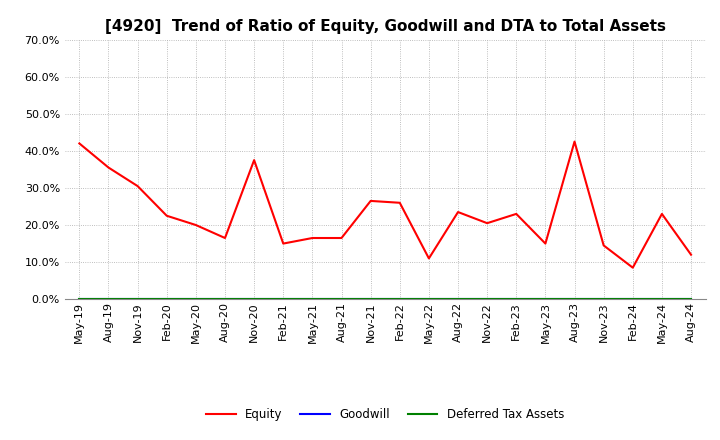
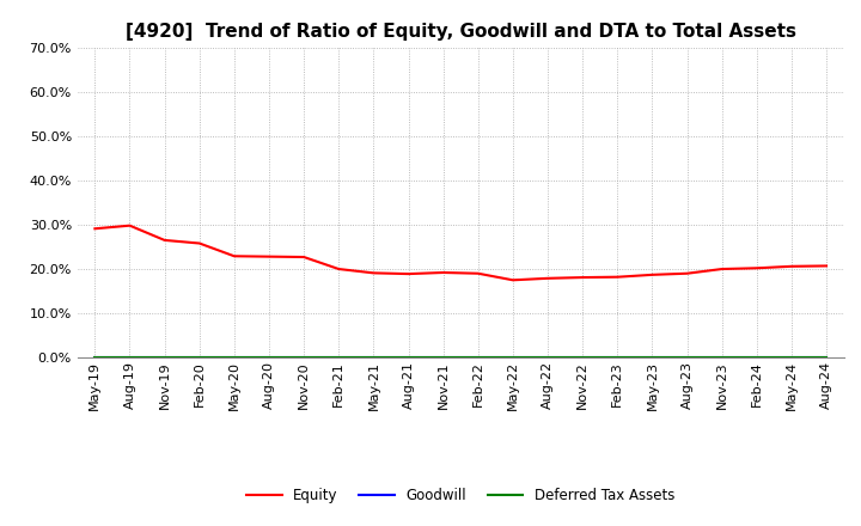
Equity/May-19: 42.0% -> 29.1%
Equity/Aug-19: 35.5% -> 29.8%
Equity/Nov-19: 30.5% -> 26.5%
Equity/Feb-20: 22.5% -> 25.8%
Equity/May-20: 20.0% -> 22.9%
Equity/Aug-20: 16.5% -> 22.8%
Equity/Nov-20: 37.5% -> 22.7%
Equity/Feb-21: 15.0% -> 20.0%
Equity/May-21: 16.5% -> 19.1%
Equity/Aug-21: 16.5% -> 18.9%
Equity/Nov-21: 26.5% -> 19.2%
Equity/Feb-22: 26.0% -> 19.0%
Equity/May-22: 11.0% -> 17.5%
Equity/Aug-22: 23.5% -> 17.9%
Equity/Nov-22: 20.5% -> 18.1%
Equity/Feb-23: 23.0% -> 18.2%
Equity/May-23: 15.0% -> 18.7%
Equity/Aug-23: 42.5% -> 19.0%
Equity/Nov-23: 14.5% -> 20.0%
Equity/Feb-24: 8.5% -> 20.2%
Equity/May-24: 23.0% -> 20.6%
Equity/Aug-24: 12.0% -> 20.7%
